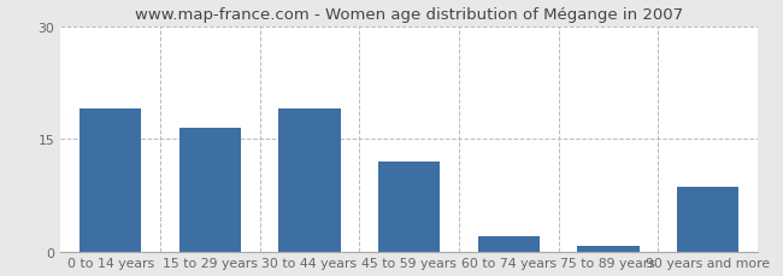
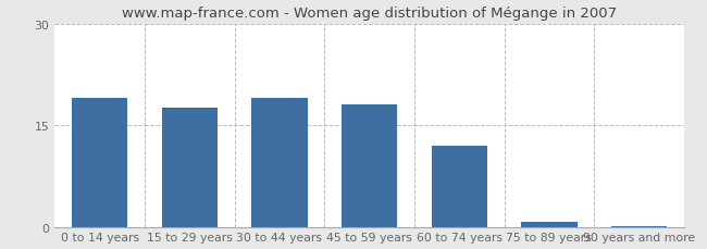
15 to 29 years: 16.4 -> 17.5
45 to 59 years: 12.0 -> 18.0
60 to 74 years: 2.0 -> 12.0
90 years and more: 8.6 -> 0.1
